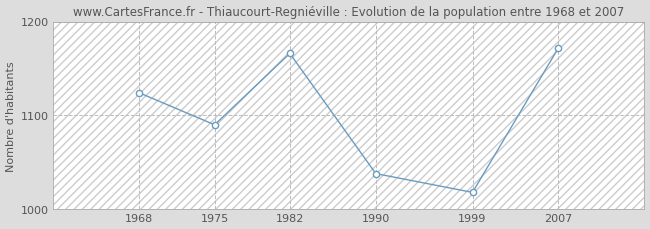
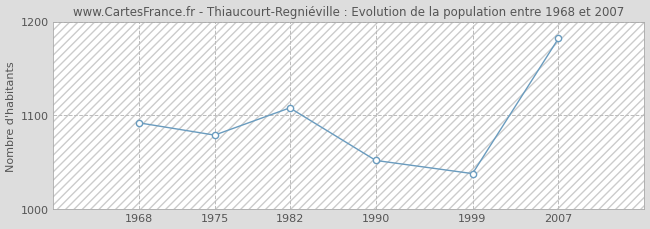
1968: 1124 -> 1092
1975: 1090 -> 1079
1982: 1166 -> 1108
1990: 1038 -> 1052
1999: 1018 -> 1038
2007: 1172 -> 1182
